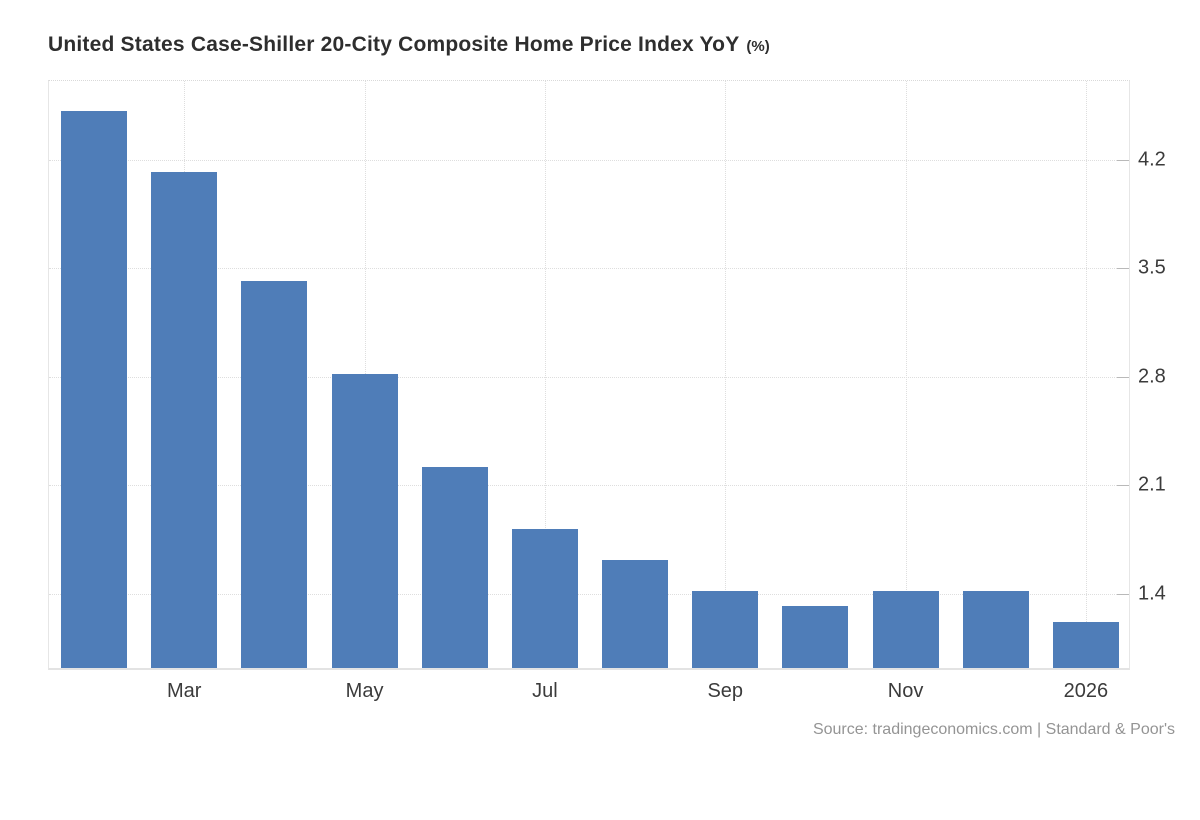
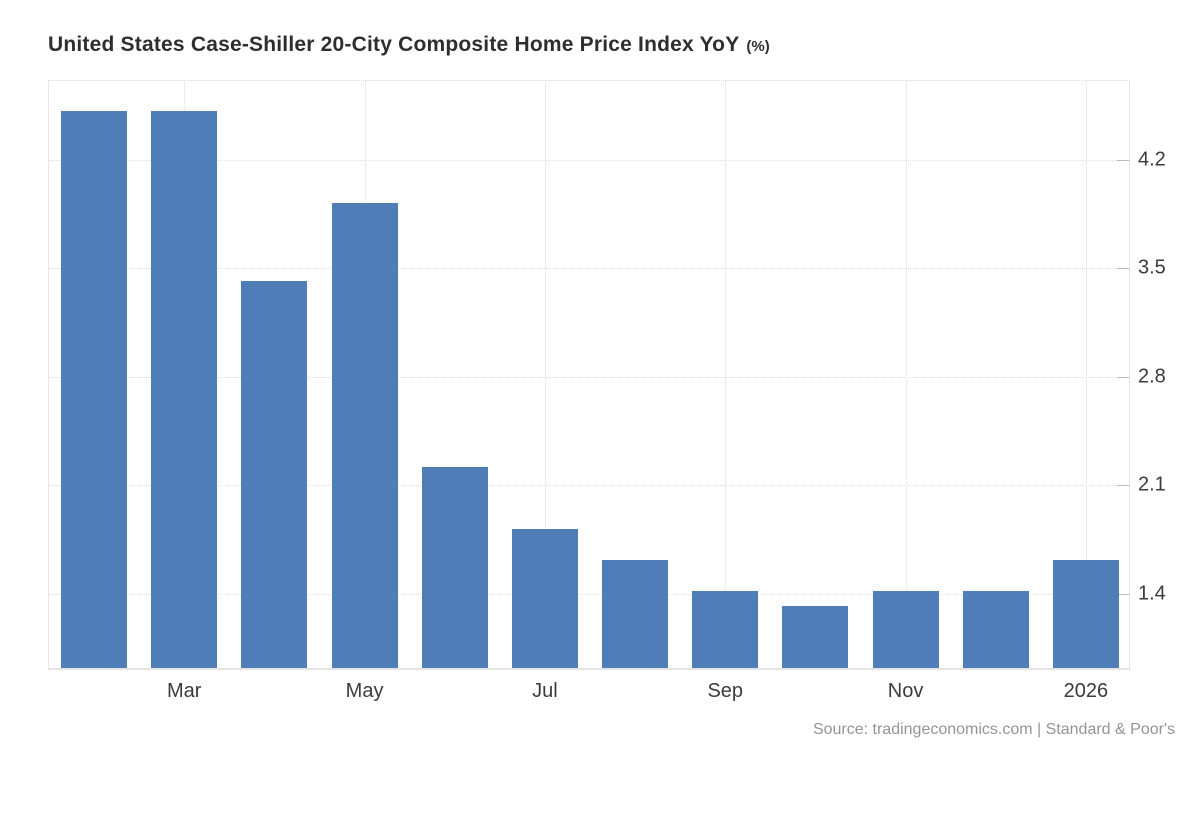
Mar: 4.1 -> 4.5
May: 2.8 -> 3.9
2026: 1.2 -> 1.6
